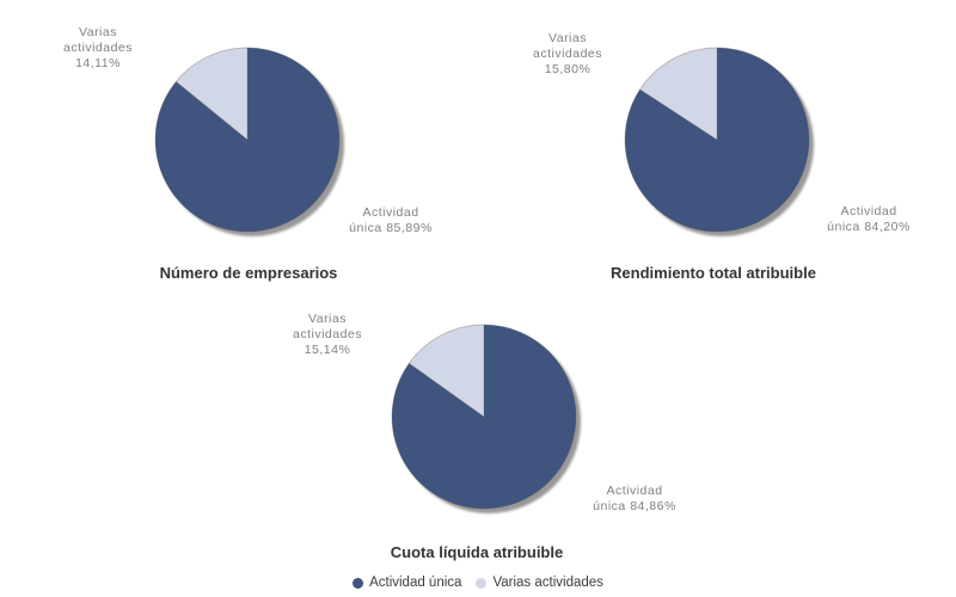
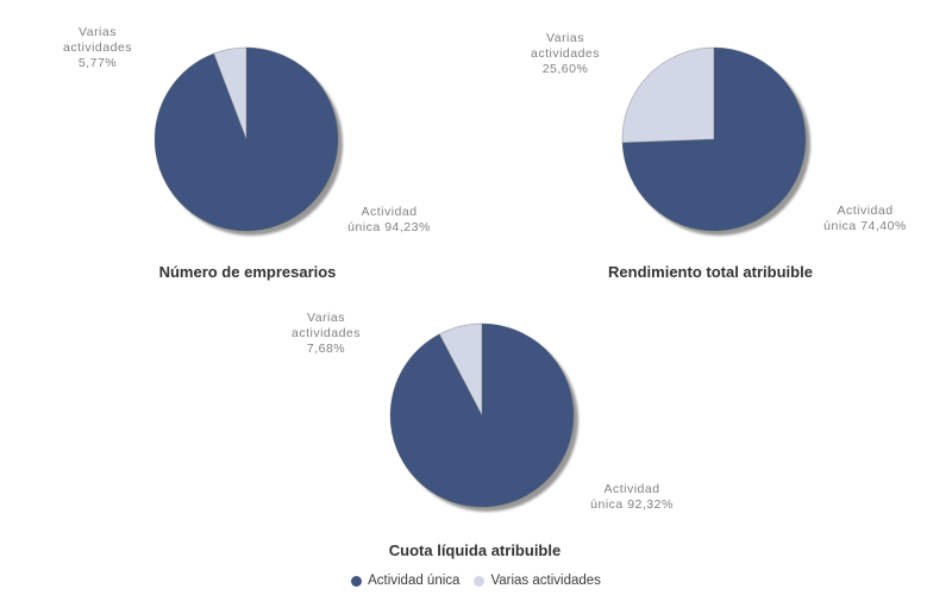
Número de empresarios/Actividad única: 85,89% -> 94,23%
Número de empresarios/Varias actividades: 14,11% -> 5,77%
Rendimiento total atribuible/Actividad única: 84,20% -> 74,40%
Rendimiento total atribuible/Varias actividades: 15,80% -> 25,60%
Cuota líquida atribuible/Actividad única: 84,86% -> 92,32%
Cuota líquida atribuible/Varias actividades: 15,14% -> 7,68%
